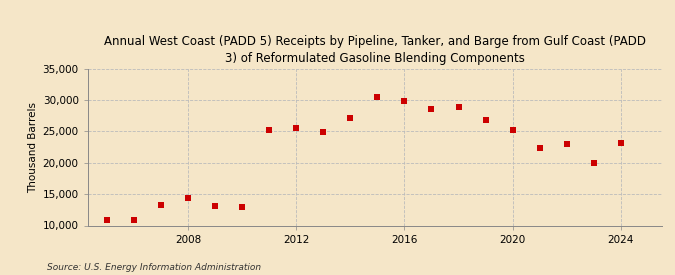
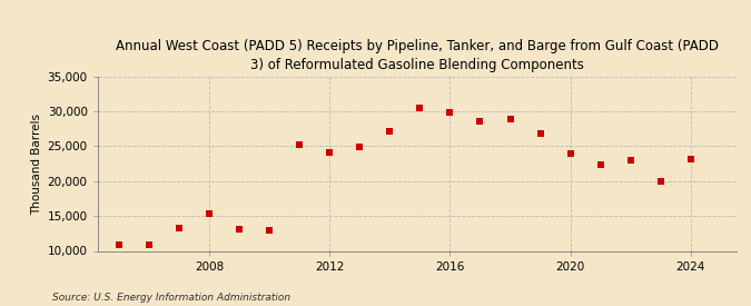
2008: 14,400 -> 15,300
2012: 25,600 -> 24,100
2020: 25,200 -> 23,900
